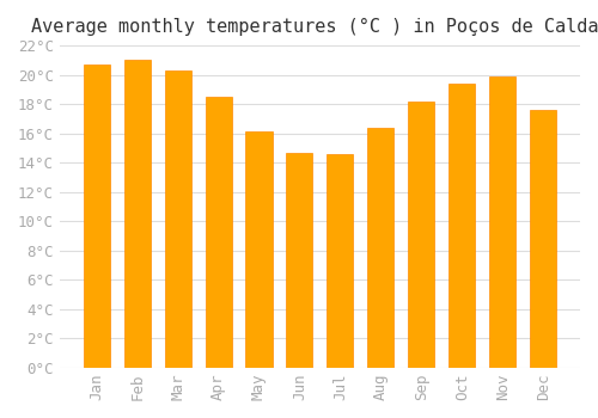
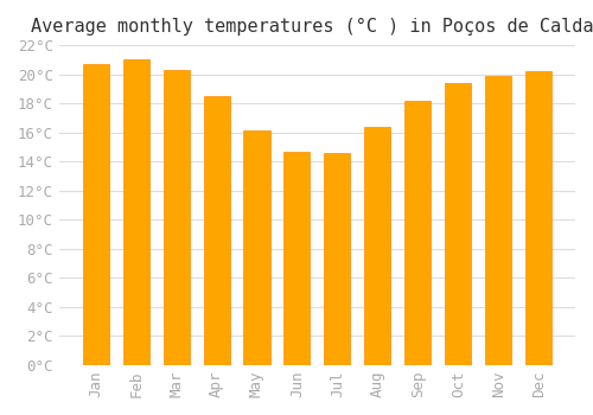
Dec: 17.6°C -> 20.2°C
